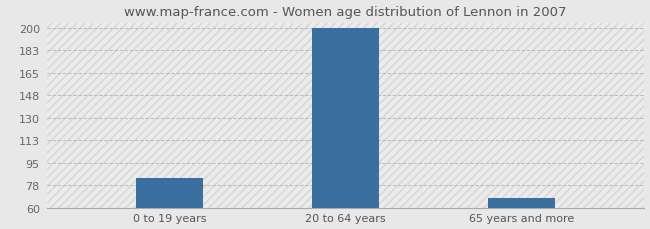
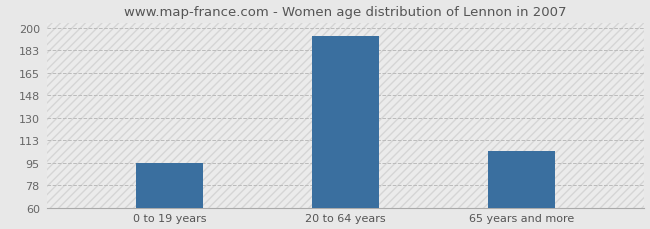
0 to 19 years: 83 -> 95
20 to 64 years: 200 -> 194
65 years and more: 68 -> 104
